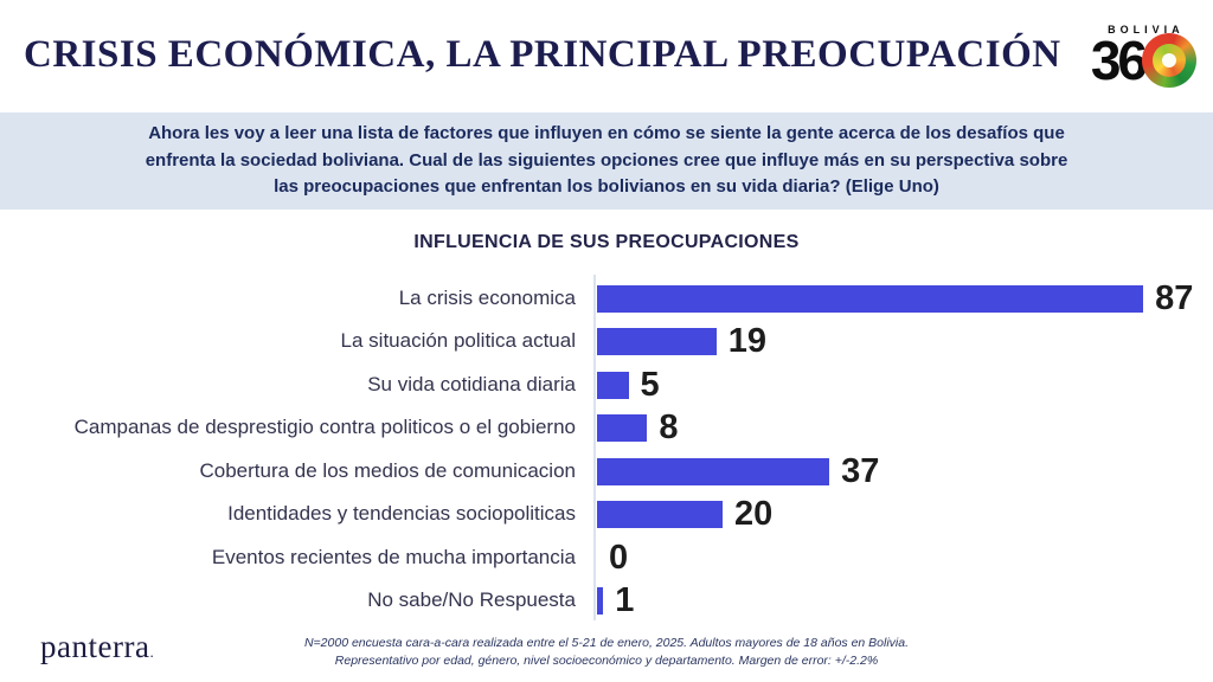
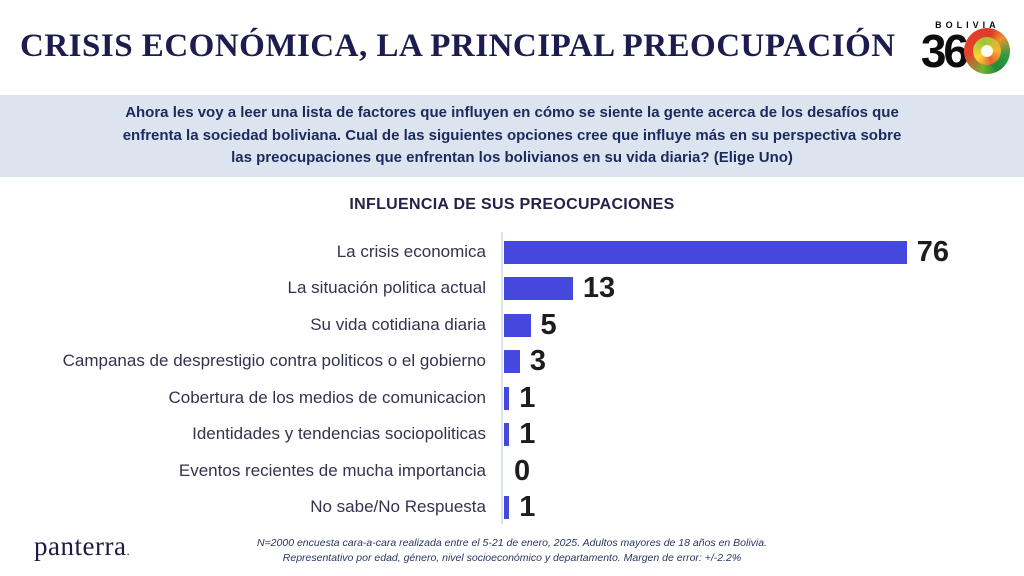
La crisis economica: 87 -> 76
La situación politica actual: 19 -> 13
Campanas de desprestigio contra politicos o el gobierno: 8 -> 3
Cobertura de los medios de comunicacion: 37 -> 1
Identidades y tendencias sociopoliticas: 20 -> 1
